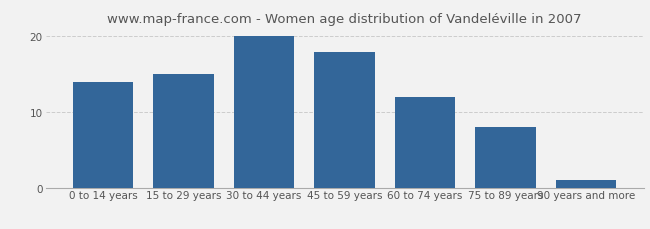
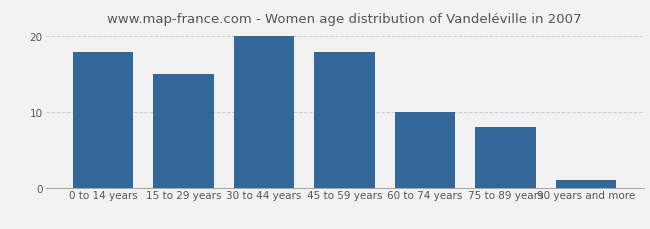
0 to 14 years: 14 -> 18
60 to 74 years: 12 -> 10
